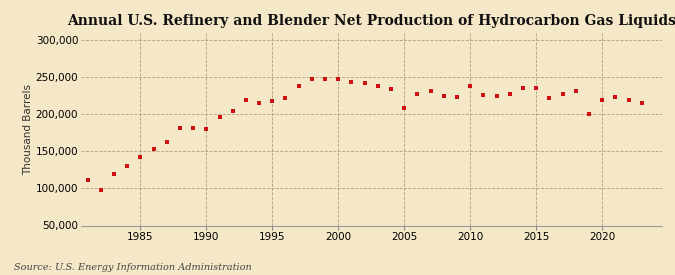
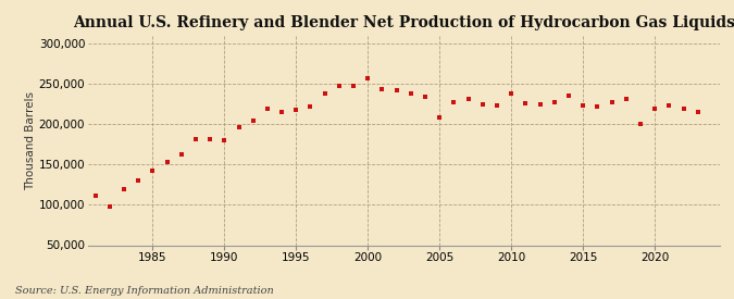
2000: 248,000 -> 258,000
2015: 236,000 -> 224,000
